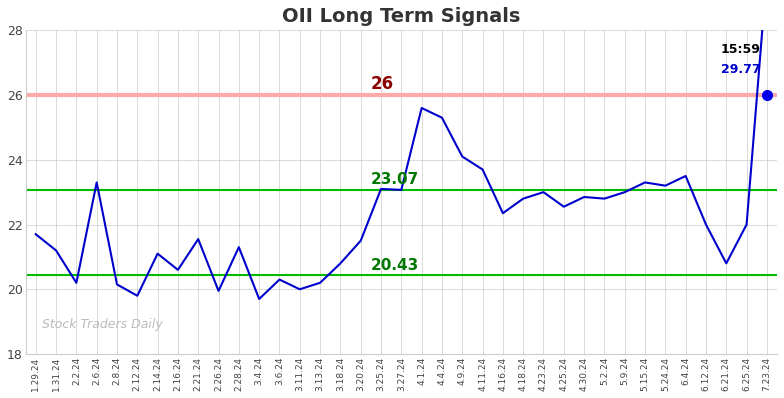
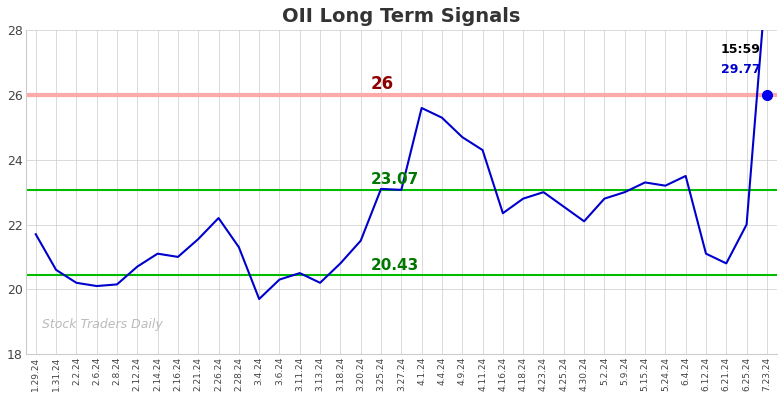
1.31.24: 21.20 -> 20.60
2.6.24: 23.30 -> 20.10
2.12.24: 19.80 -> 20.70
2.16.24: 20.60 -> 21.00
2.26.24: 19.95 -> 22.20
3.11.24: 20.00 -> 20.50
4.9.24: 24.10 -> 24.70
4.11.24: 23.70 -> 24.30
4.30.24: 22.85 -> 22.10
6.12.24: 22.00 -> 21.10
